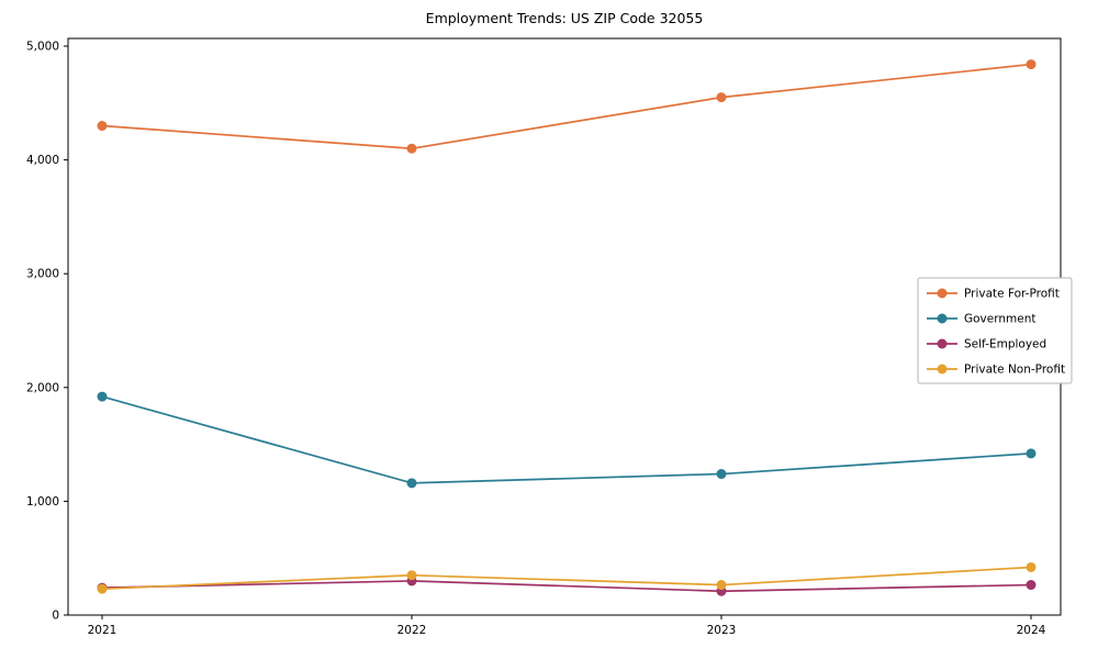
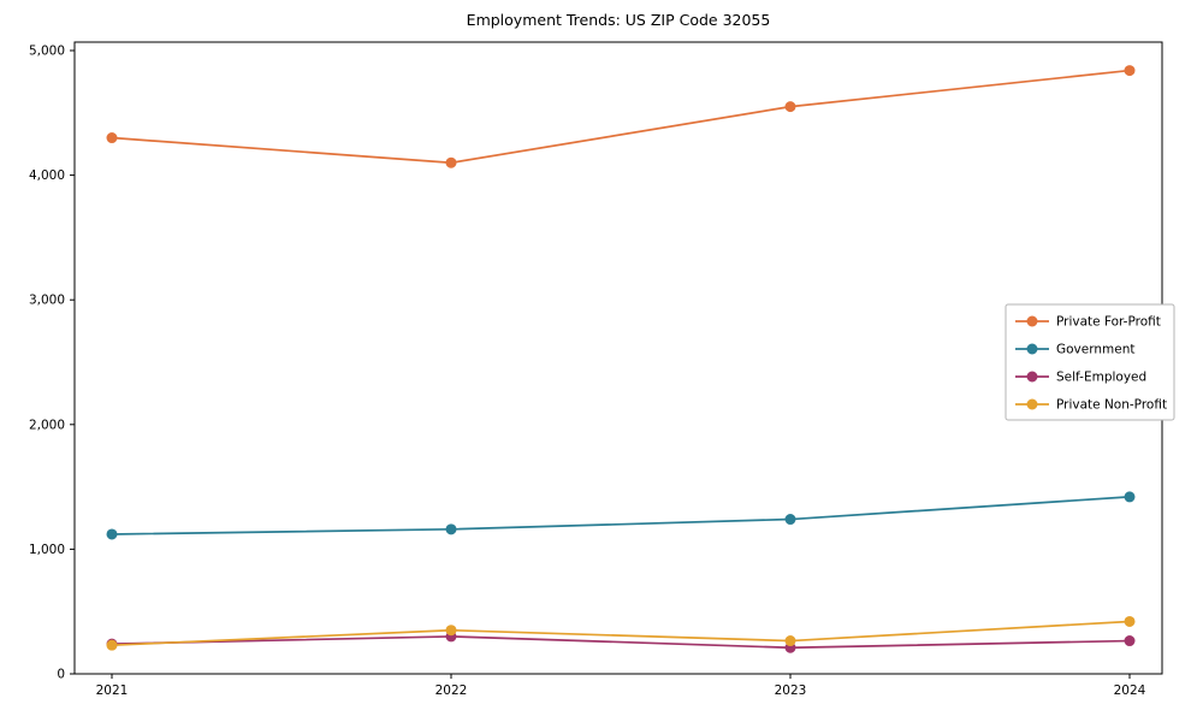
Government/2021: 1920 -> 1120
